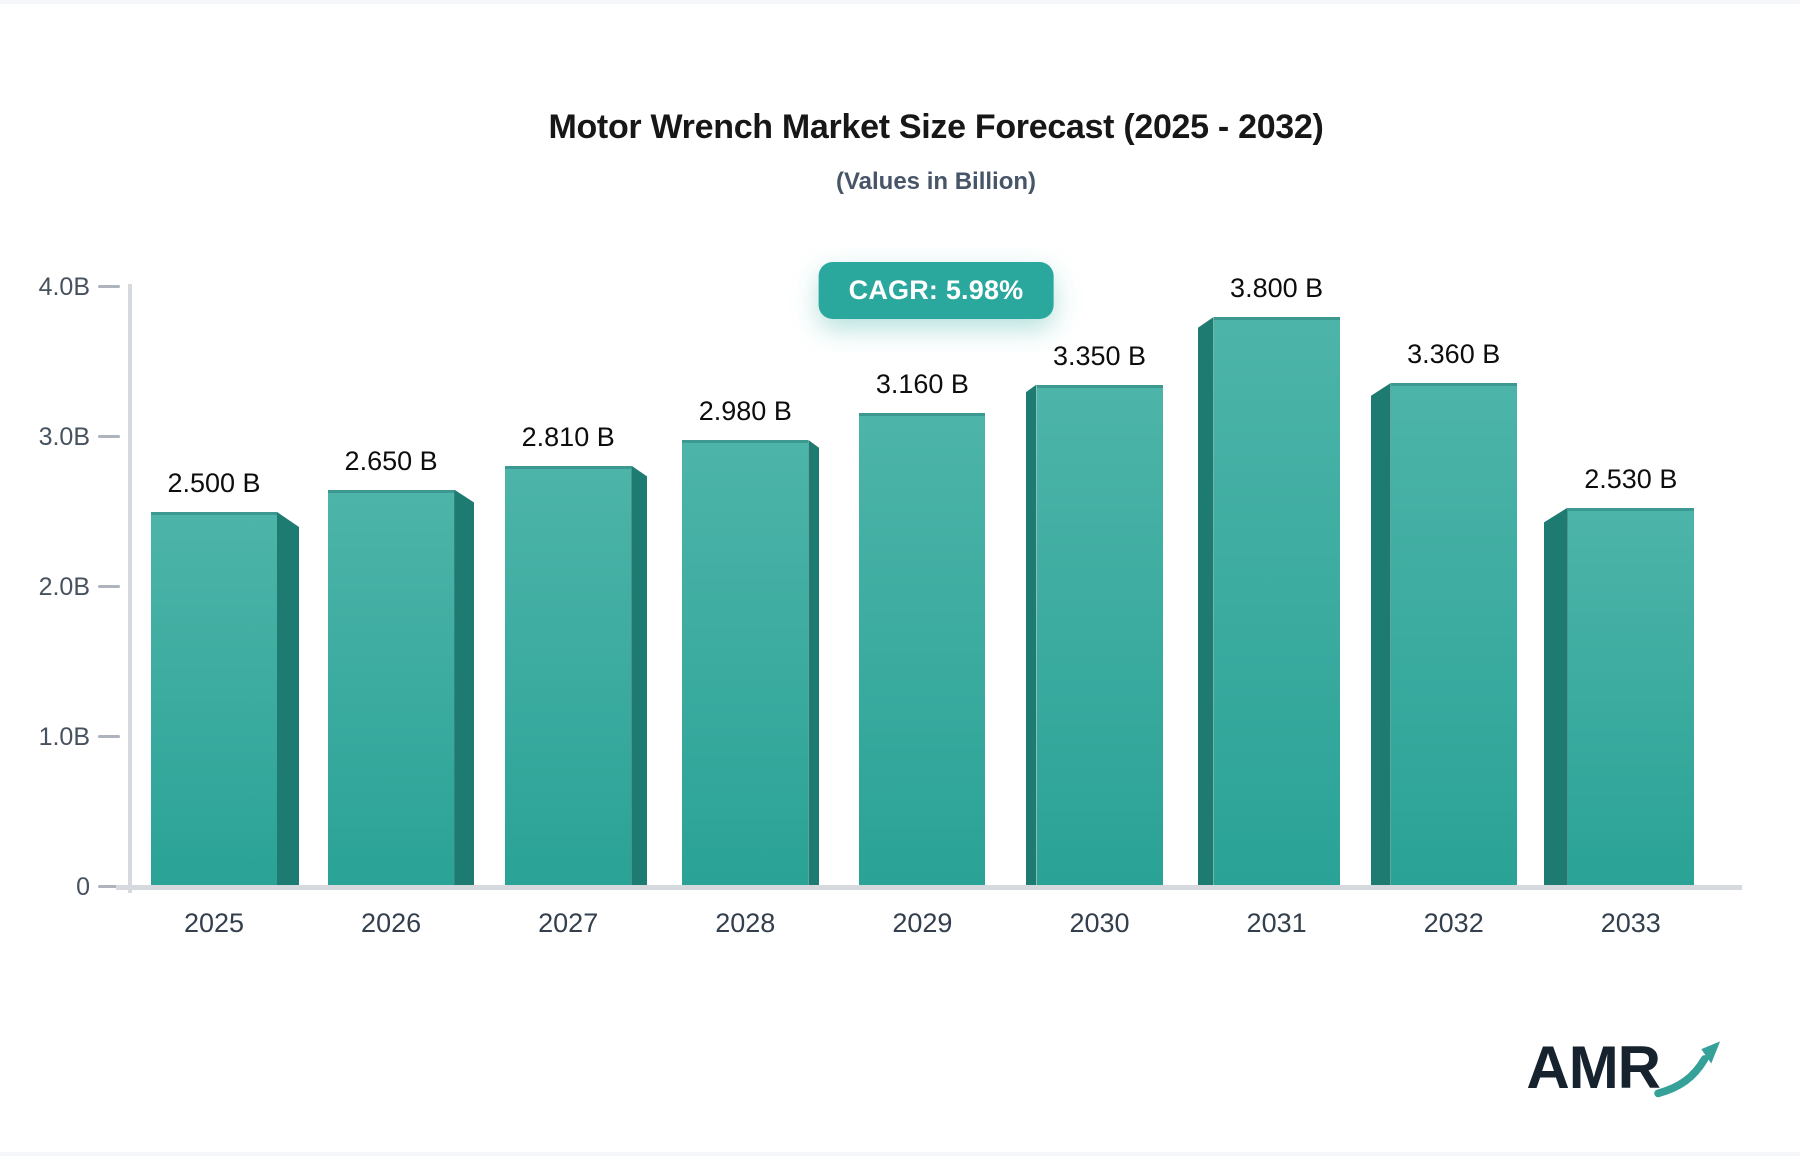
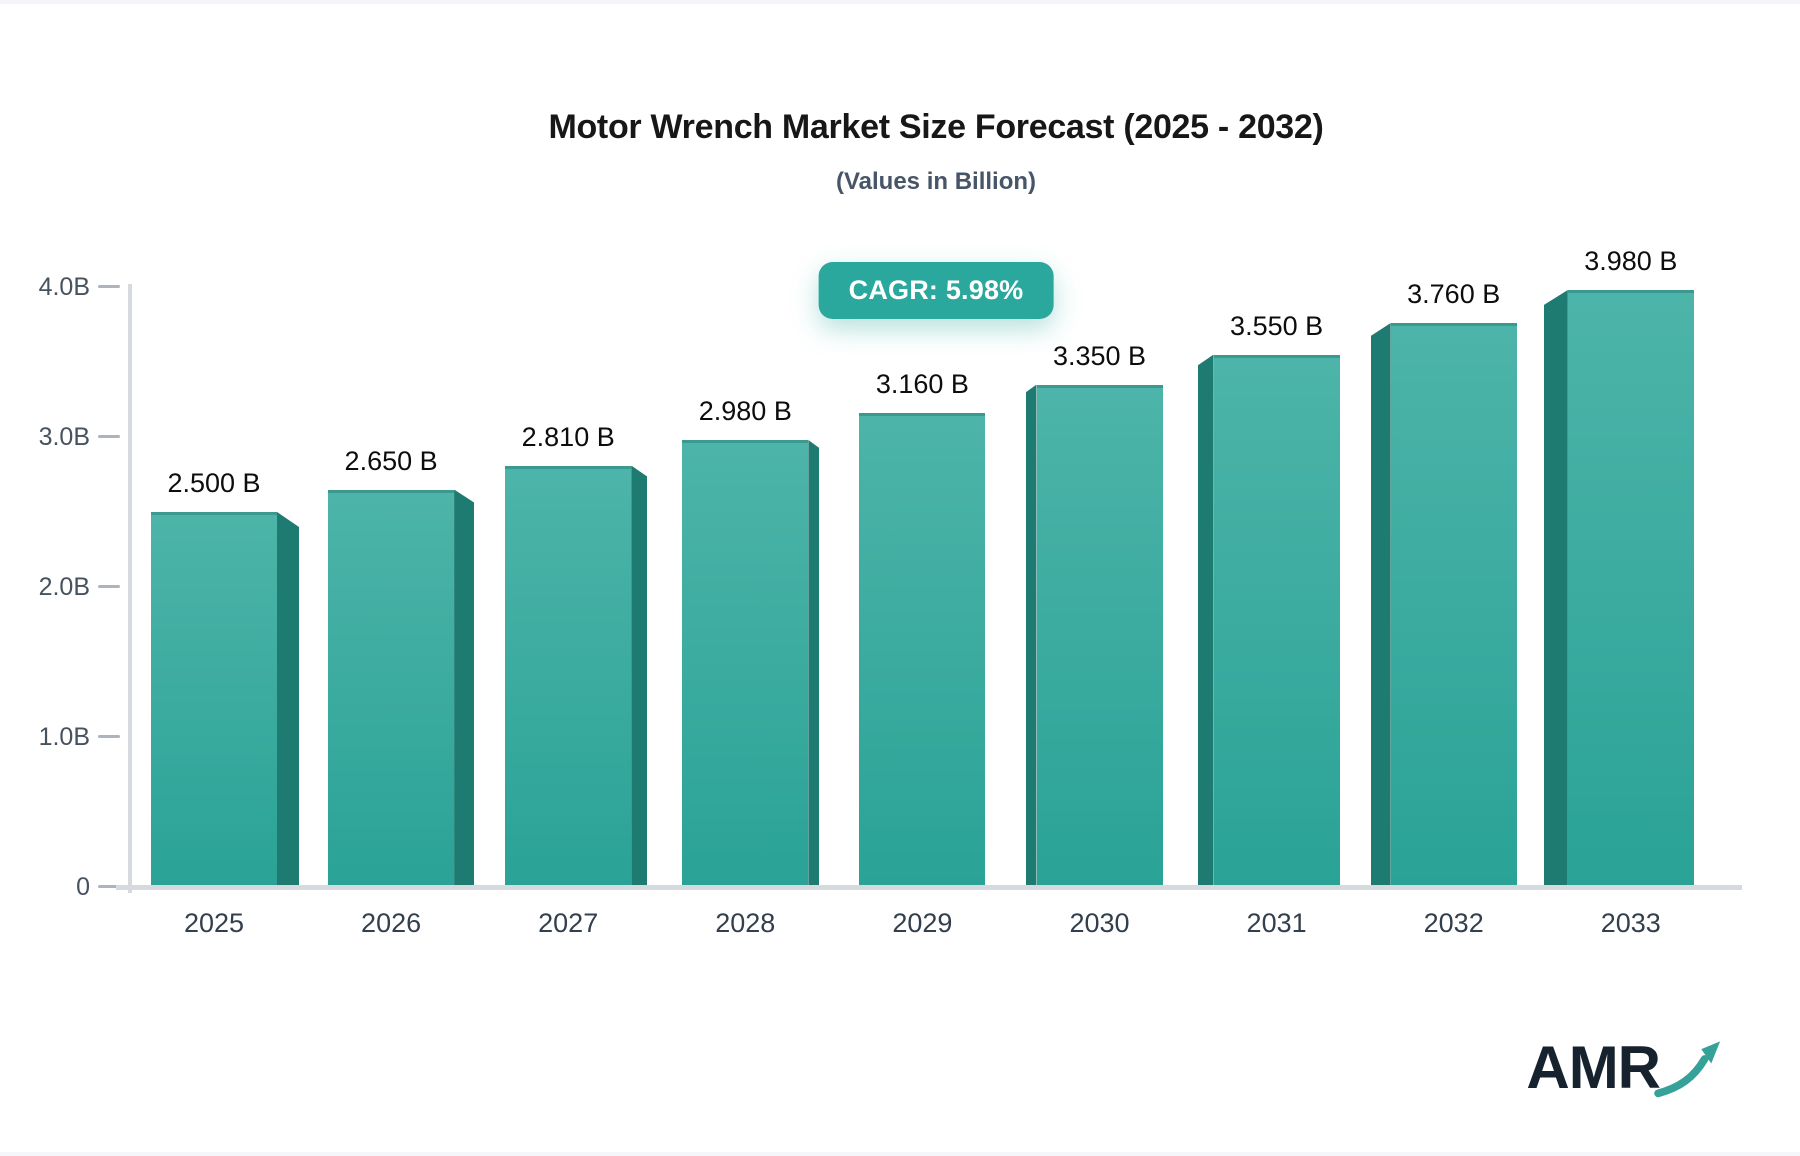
2031: 3.800 -> 3.550
2032: 3.360 -> 3.760
2033: 2.530 -> 3.980
